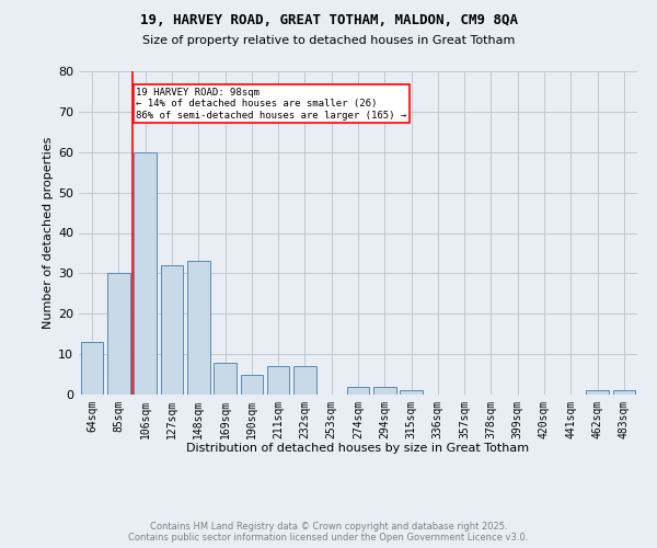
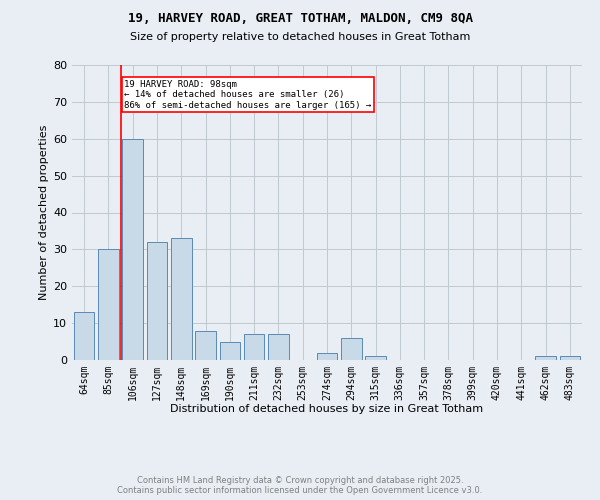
294sqm: 2 -> 6
